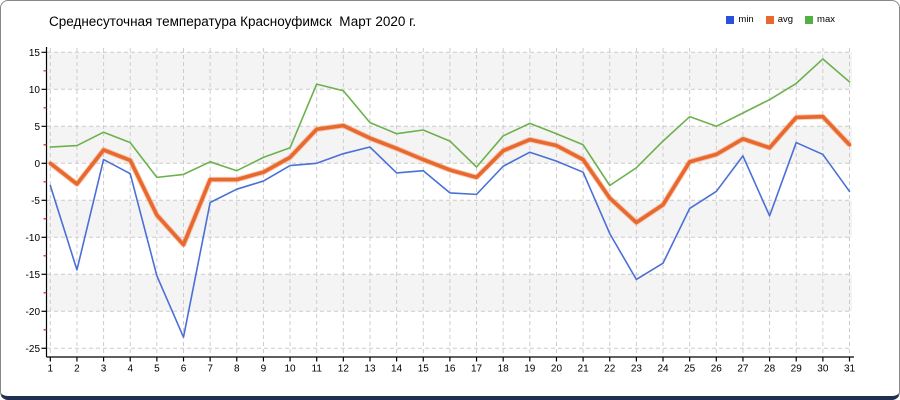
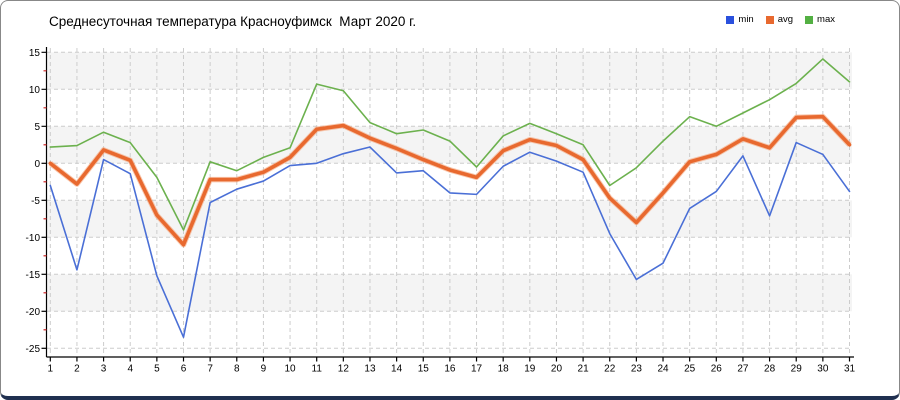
max/6: -2 -> -9
avg/24: -6 -> -4
